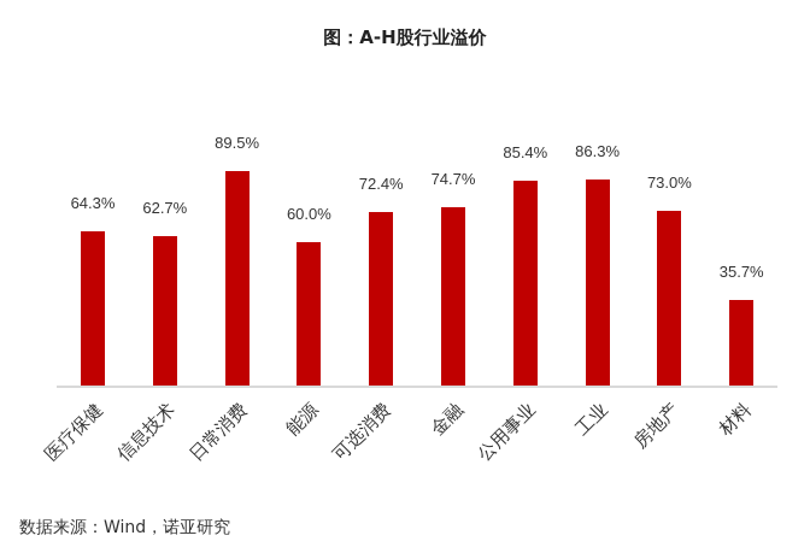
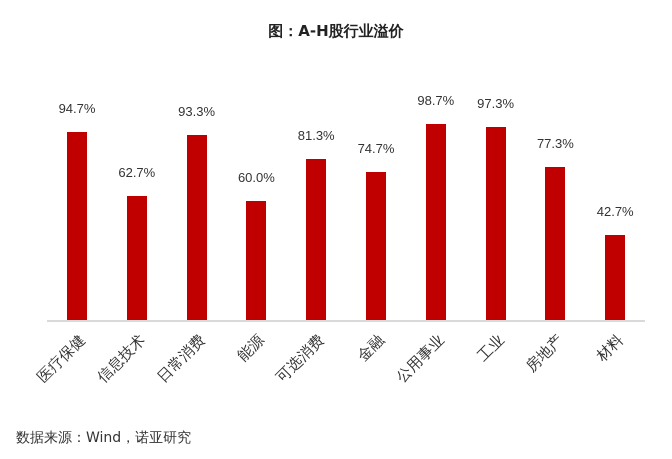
医疗保健: 64.3% -> 94.7%
日常消费: 89.5% -> 93.3%
可选消费: 72.4% -> 81.3%
公用事业: 85.4% -> 98.7%
工业: 86.3% -> 97.3%
房地产: 73.0% -> 77.3%
材料: 35.7% -> 42.7%
